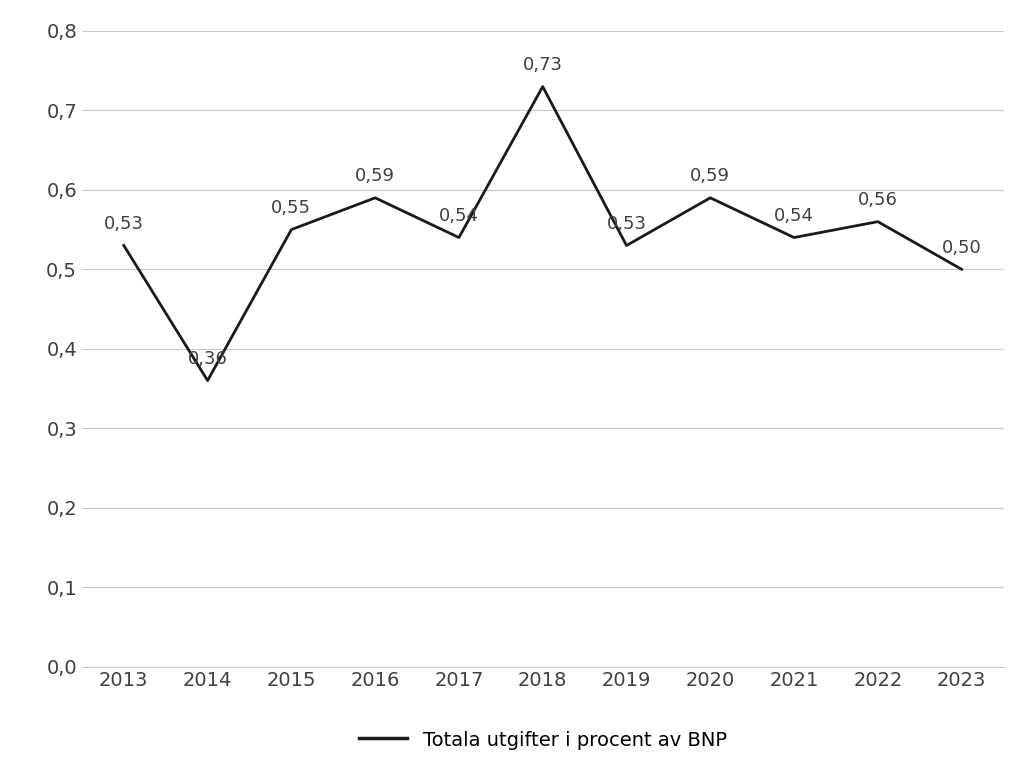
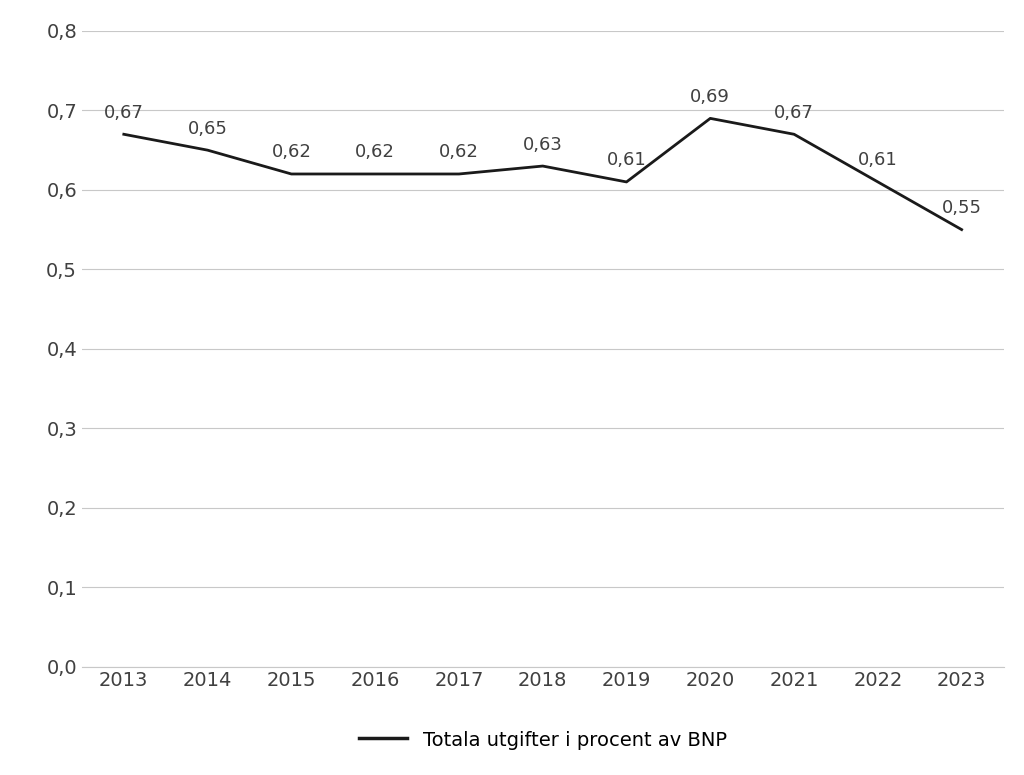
2013: 0,53 -> 0,67
2014: 0,36 -> 0,65
2015: 0,55 -> 0,62
2016: 0,59 -> 0,62
2017: 0,54 -> 0,62
2018: 0,73 -> 0,63
2019: 0,53 -> 0,61
2020: 0,59 -> 0,69
2021: 0,54 -> 0,67
2022: 0,56 -> 0,61
2023: 0,50 -> 0,55
